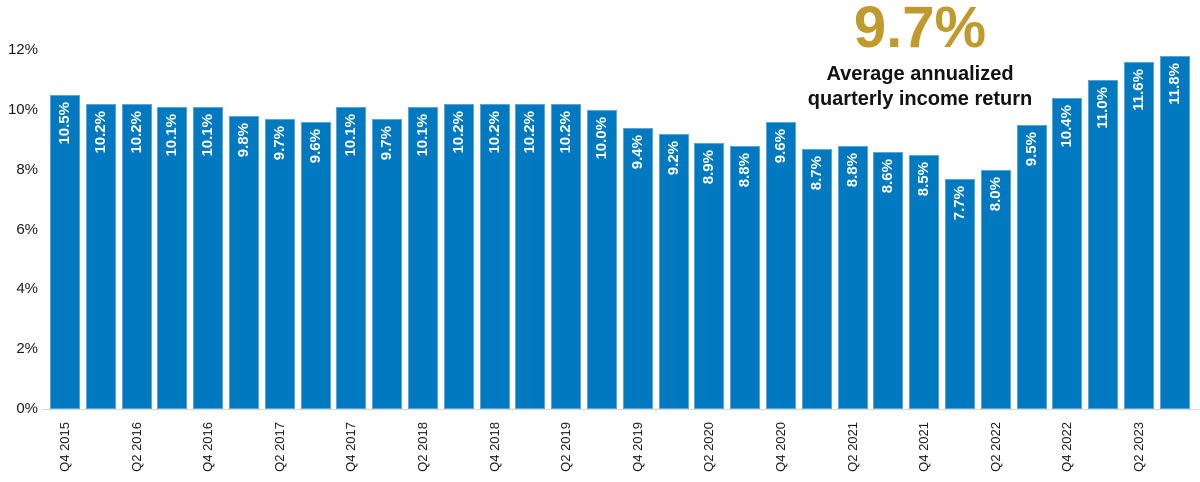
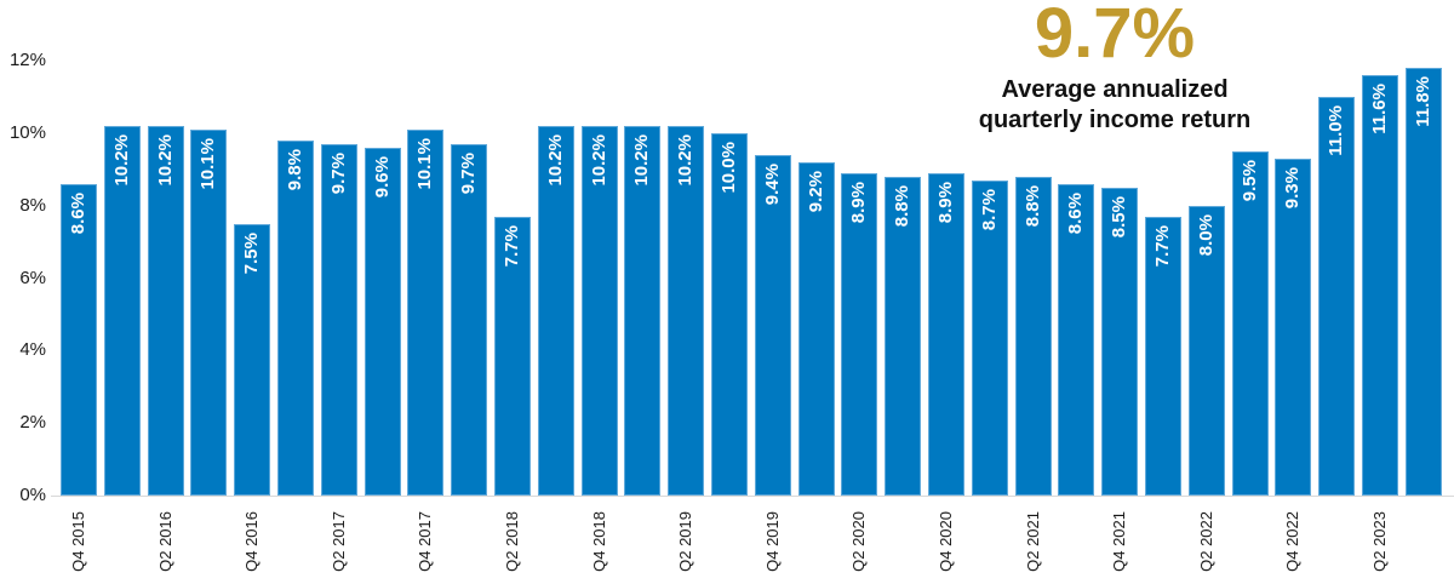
Q4 2015: 10.5% -> 8.6%
Q4 2016: 10.1% -> 7.5%
Q2 2018: 10.1% -> 7.7%
Q4 2020: 9.6% -> 8.9%
Q4 2022: 10.4% -> 9.3%
